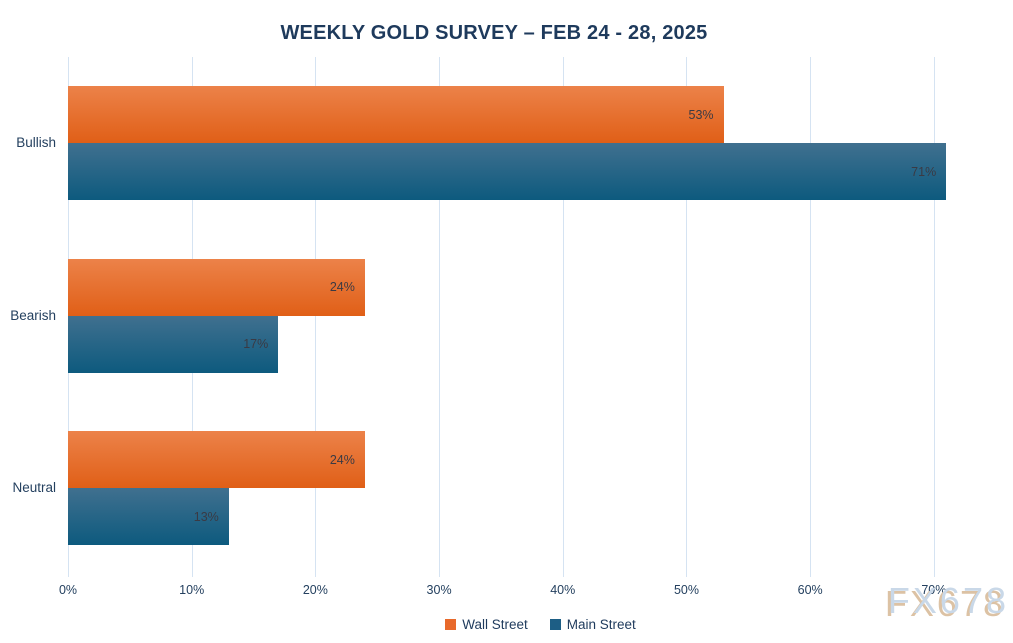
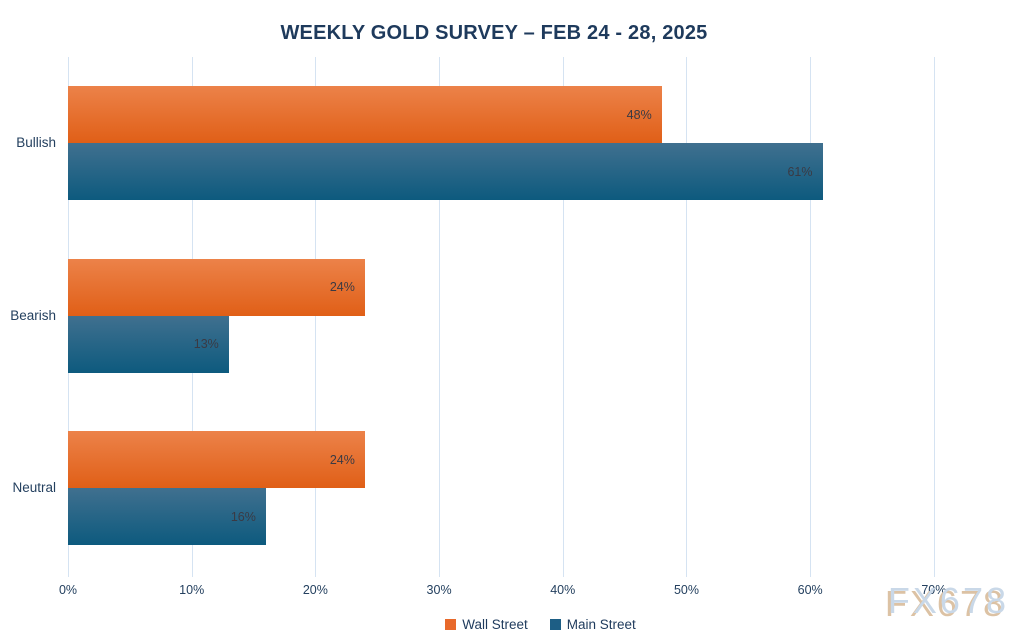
Wall Street/Bullish: 53% -> 48%
Main Street/Bullish: 71% -> 61%
Main Street/Bearish: 17% -> 13%
Main Street/Neutral: 13% -> 16%
